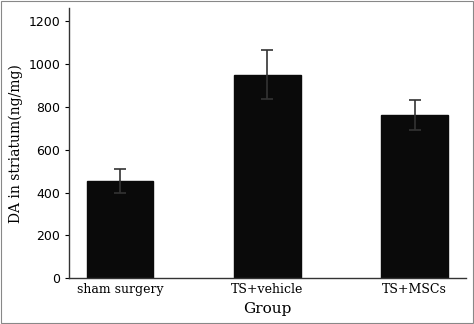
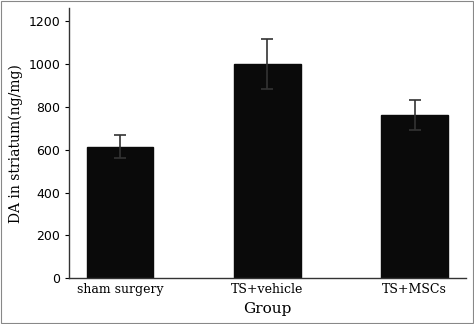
sham surgery: 455 -> 615
TS+vehicle: 950 -> 1000
